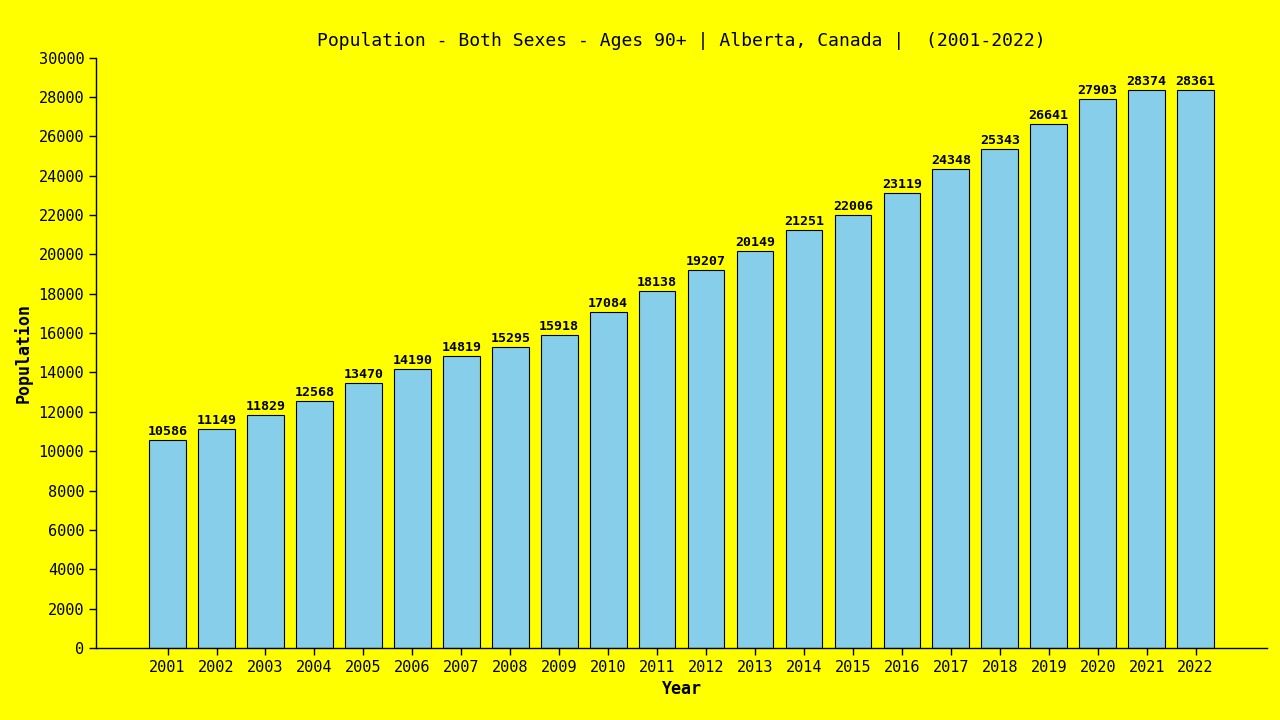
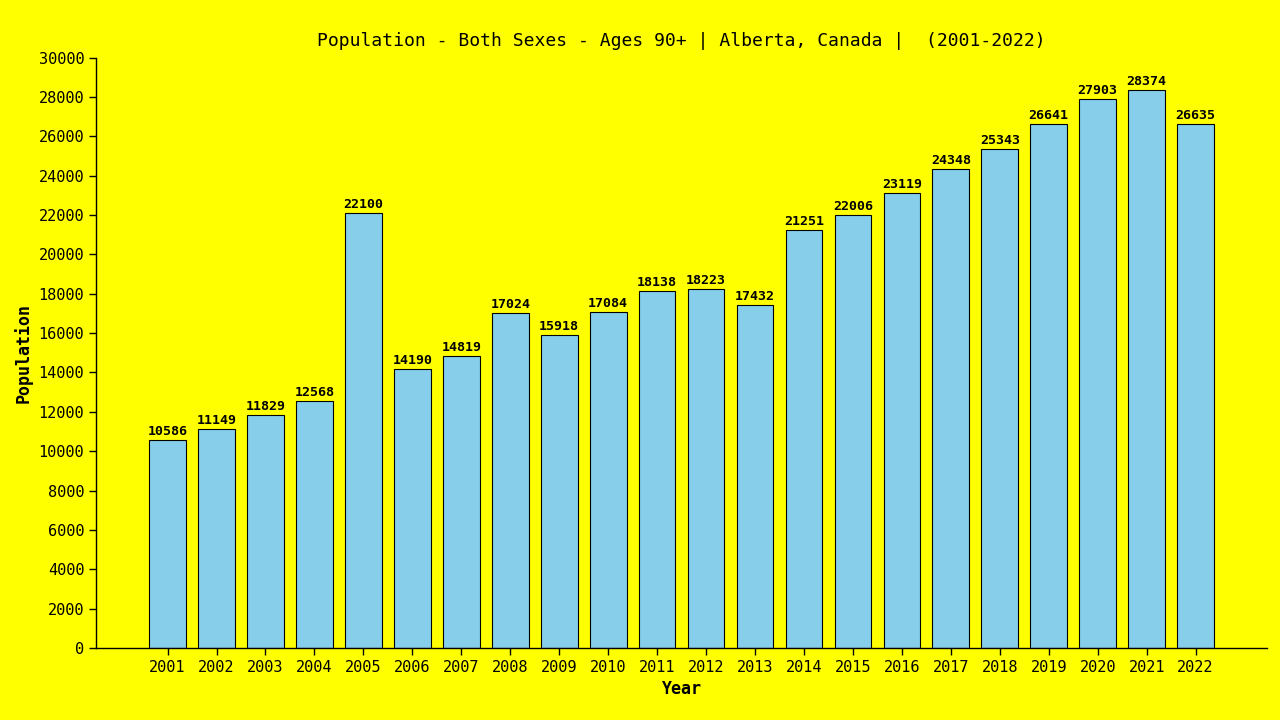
2005: 13470 -> 22100
2008: 15295 -> 17024
2012: 19207 -> 18223
2013: 20149 -> 17432
2022: 28361 -> 26635
